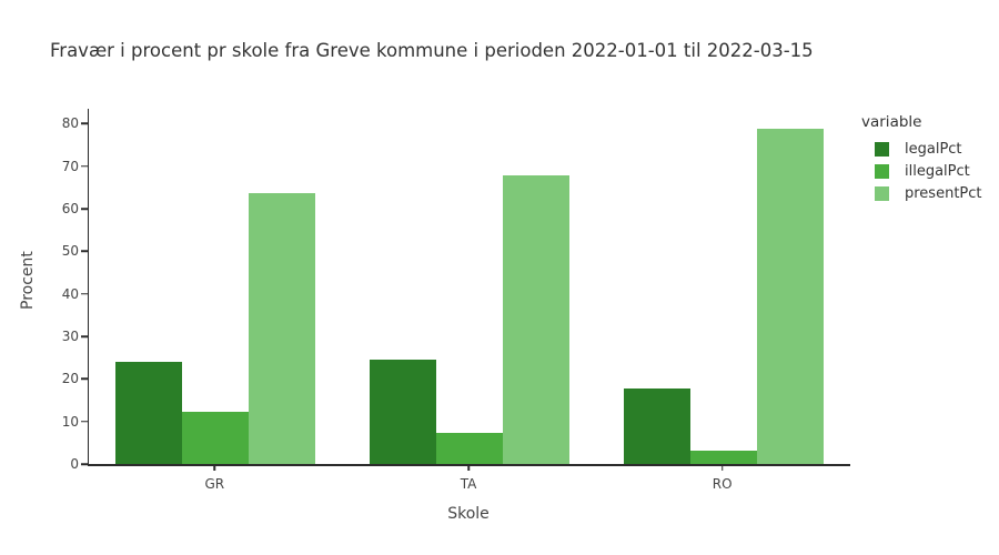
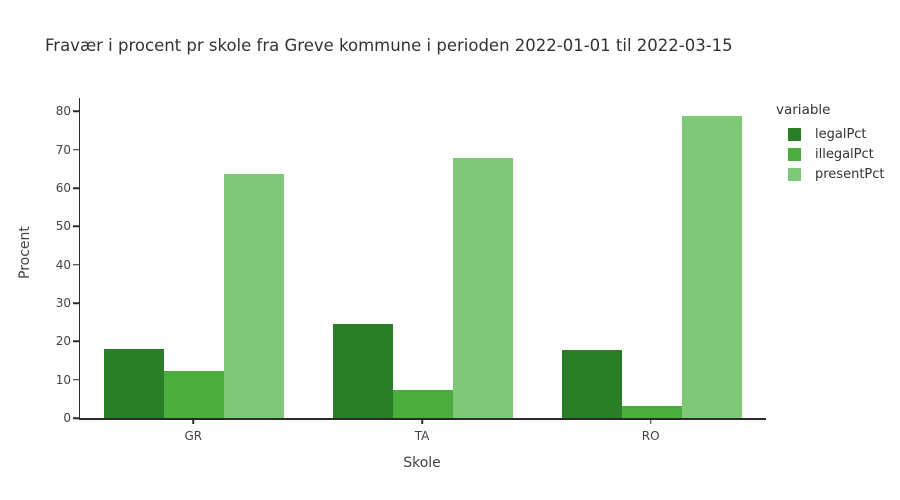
legalPct/GR: 24 -> 18
